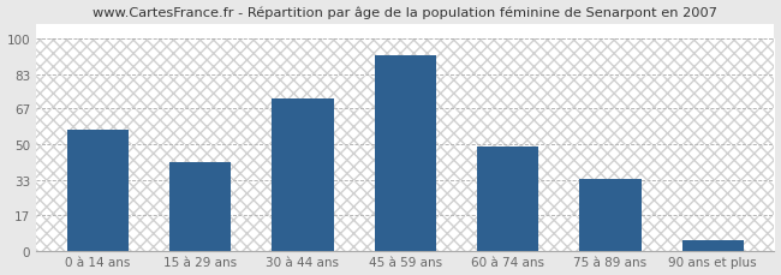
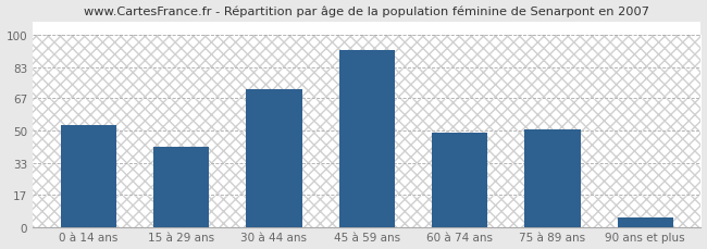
0 à 14 ans: 57 -> 53
75 à 89 ans: 34 -> 51
